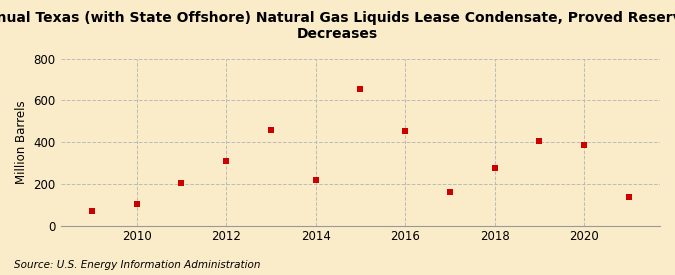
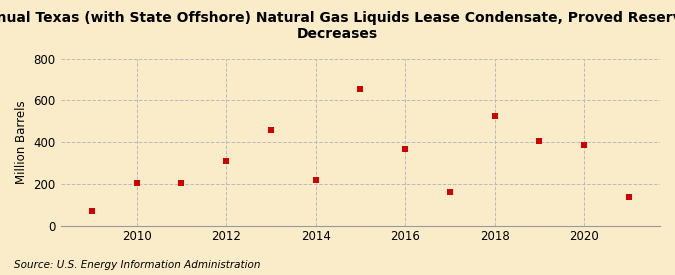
2010: 105 -> 205
2016: 455 -> 365
2018: 275 -> 525
